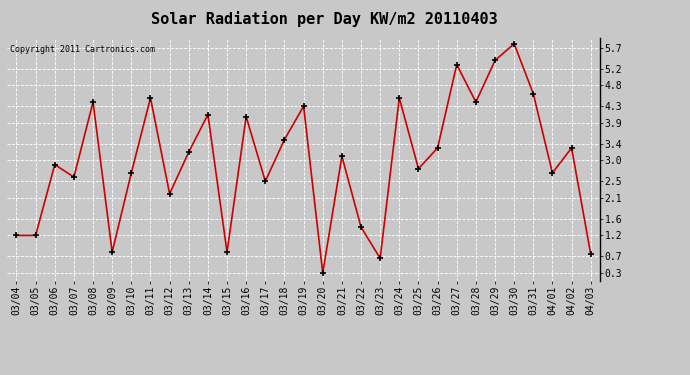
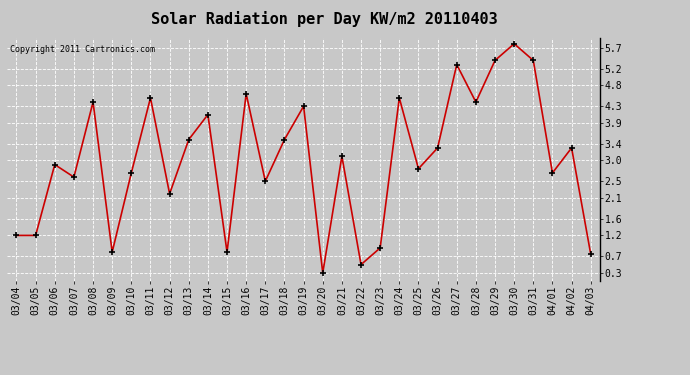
03/13: 3.20 -> 3.50
03/16: 4.05 -> 4.60
03/22: 1.40 -> 0.50
03/23: 0.65 -> 0.90
03/31: 4.60 -> 5.40
